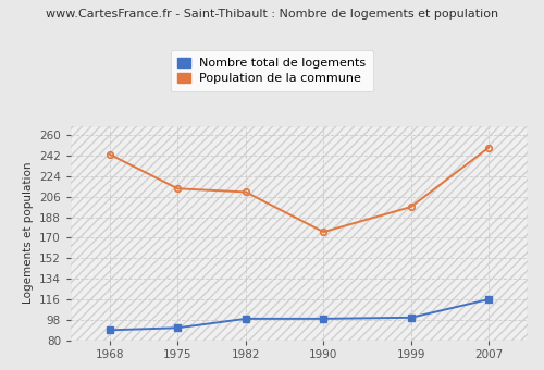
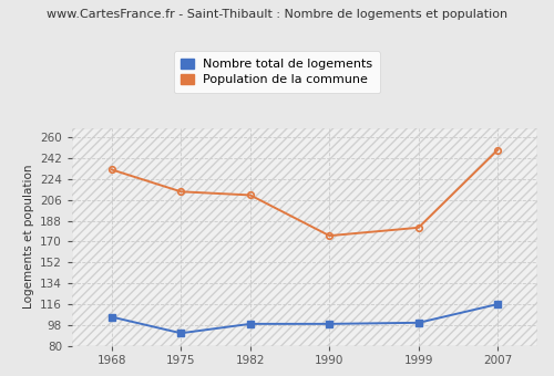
Nombre total de logements/1968: 89 -> 105
Population de la commune/1968: 243 -> 232
Population de la commune/1999: 197 -> 182
